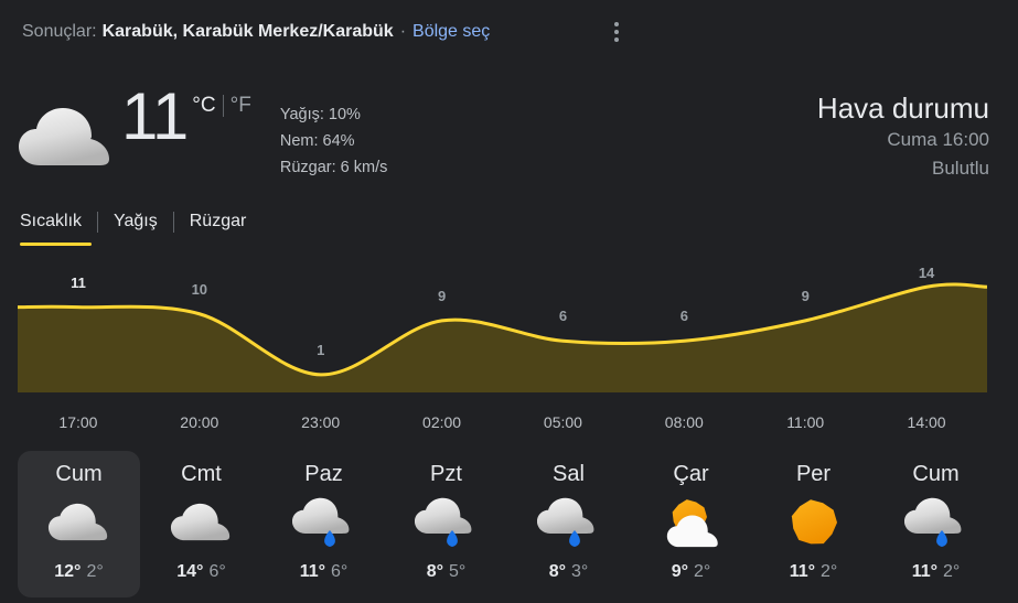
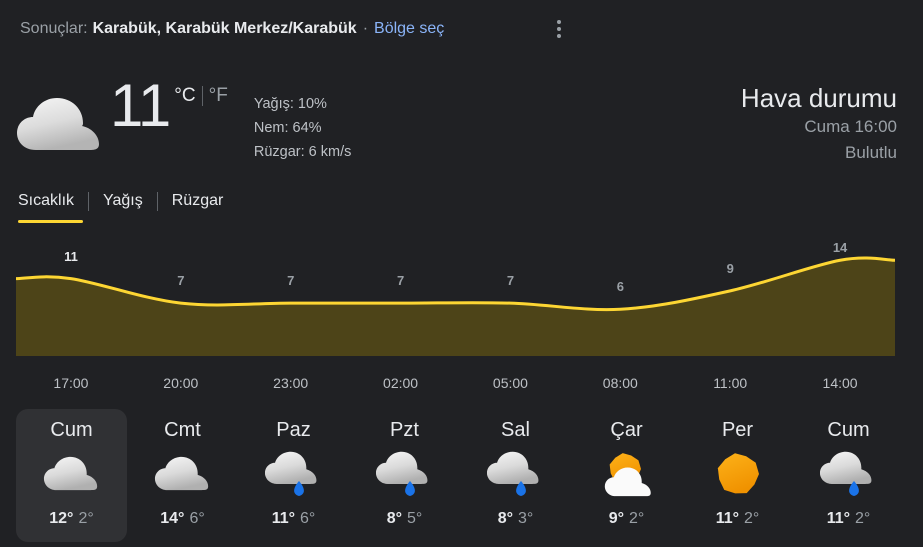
20:00: 10 -> 7
23:00: 1 -> 7
02:00: 9 -> 7
05:00: 6 -> 7
